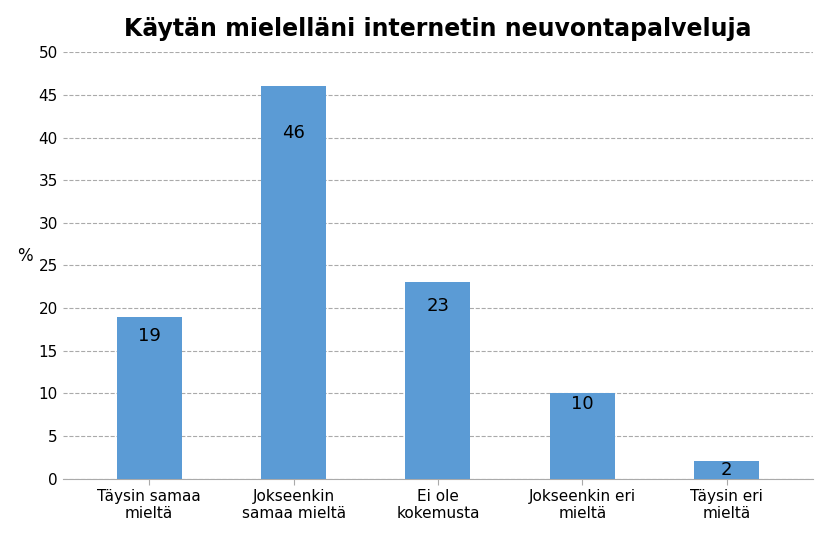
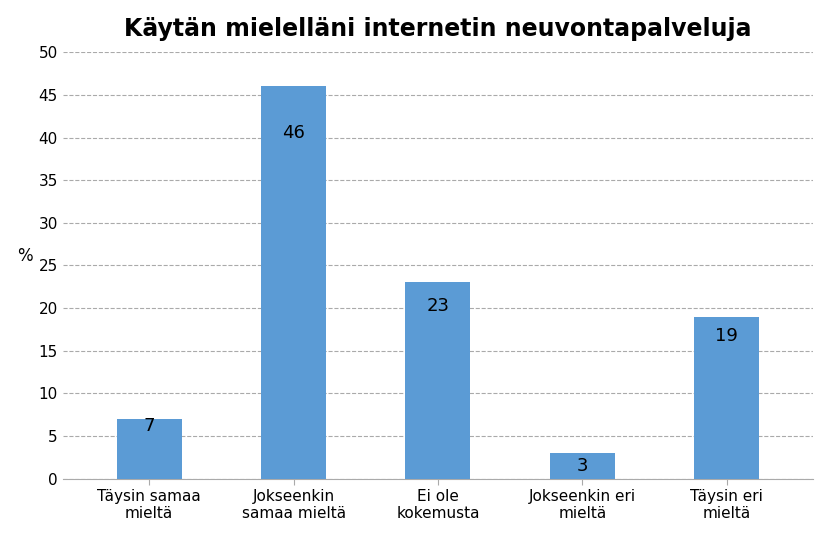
Täysin samaa mieltä: 19 -> 7
Jokseenkin eri mieltä: 10 -> 3
Täysin eri mieltä: 2 -> 19
